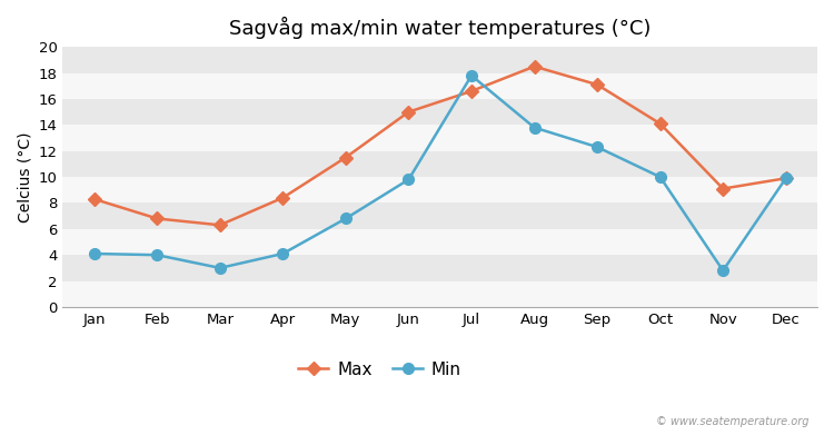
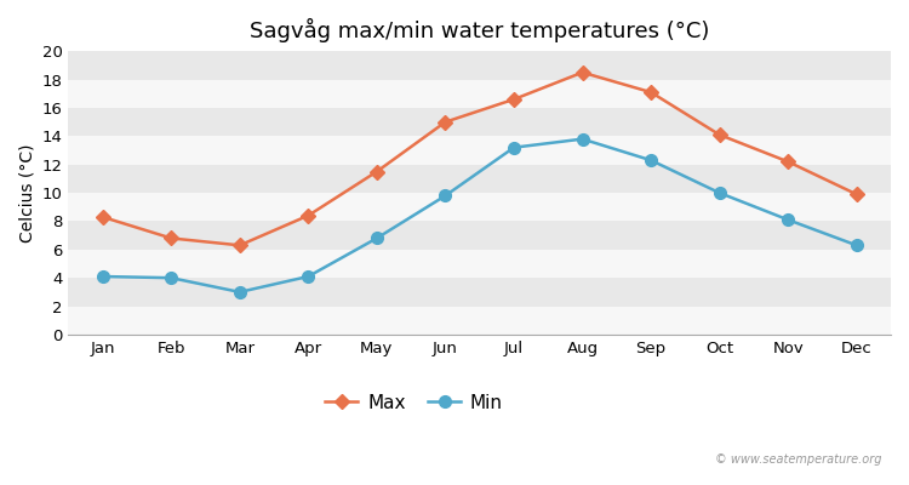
Min/Jul: 17.8 -> 13.2
Max/Nov: 9.1 -> 12.2
Min/Nov: 2.8 -> 8.1
Min/Dec: 9.9 -> 6.3
